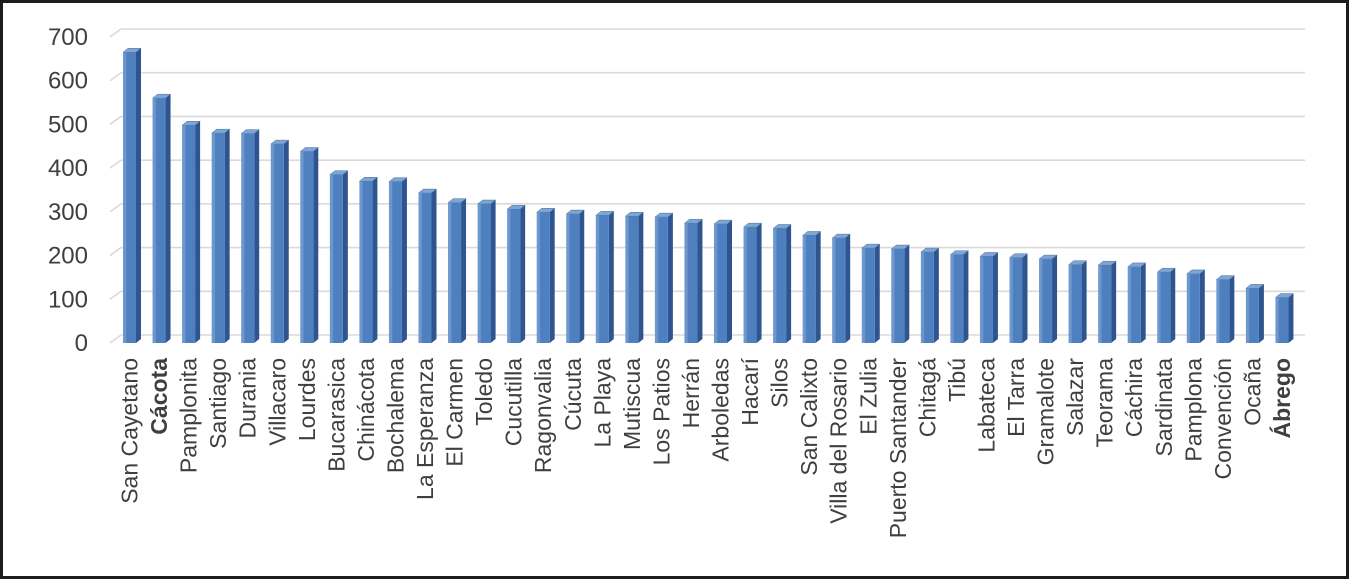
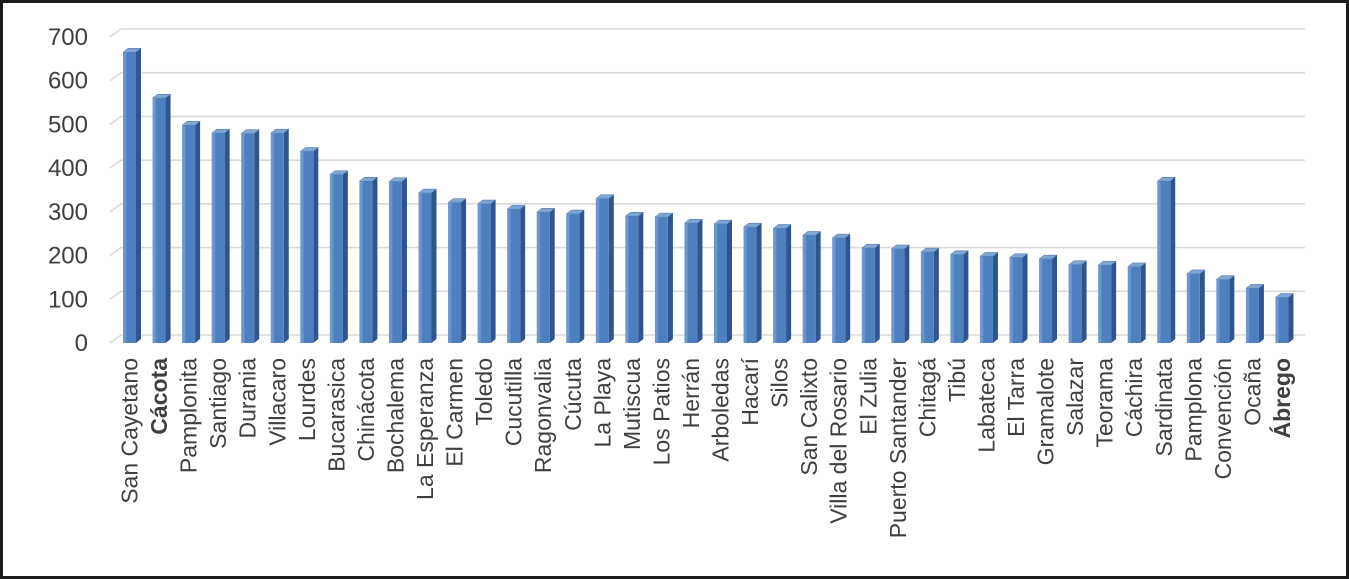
Villacaro: 460 -> 480
La Playa: 290 -> 330
Sardinata: 160 -> 370
